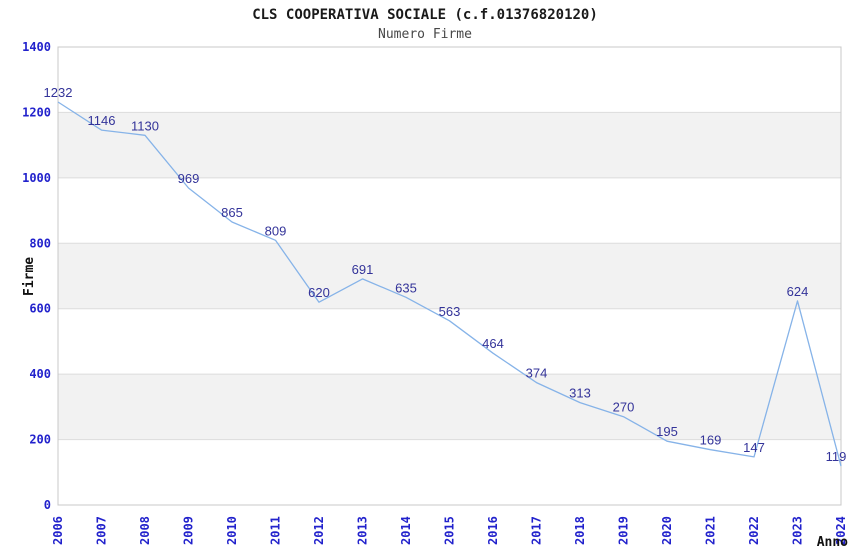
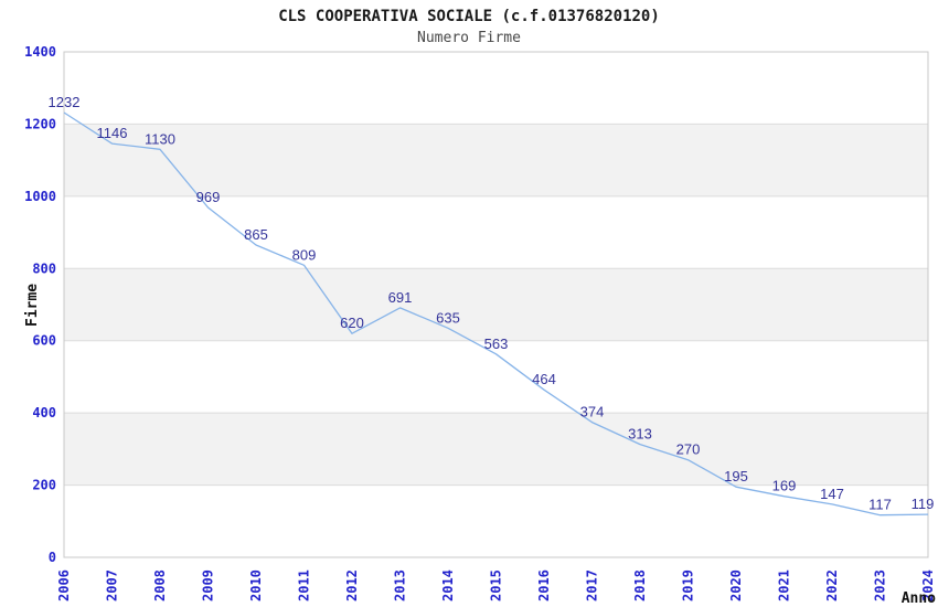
2023: 624 -> 117
